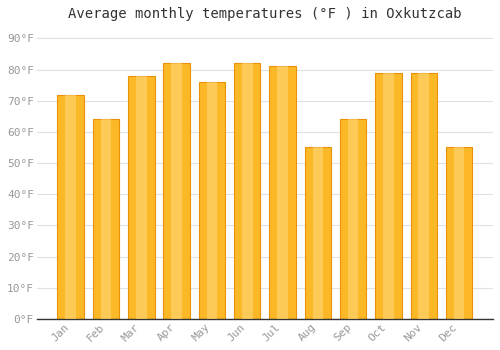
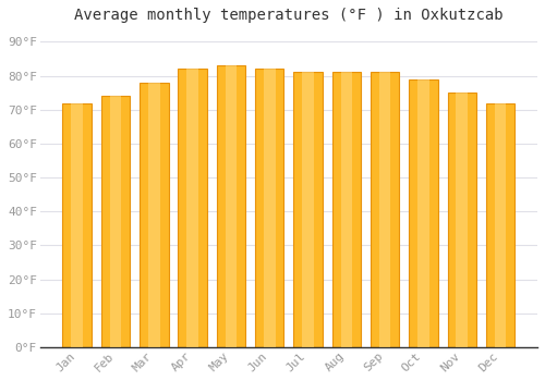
Feb: 64°F -> 74°F
May: 76°F -> 83°F
Aug: 55°F -> 81°F
Sep: 64°F -> 81°F
Nov: 79°F -> 75°F
Dec: 55°F -> 72°F
